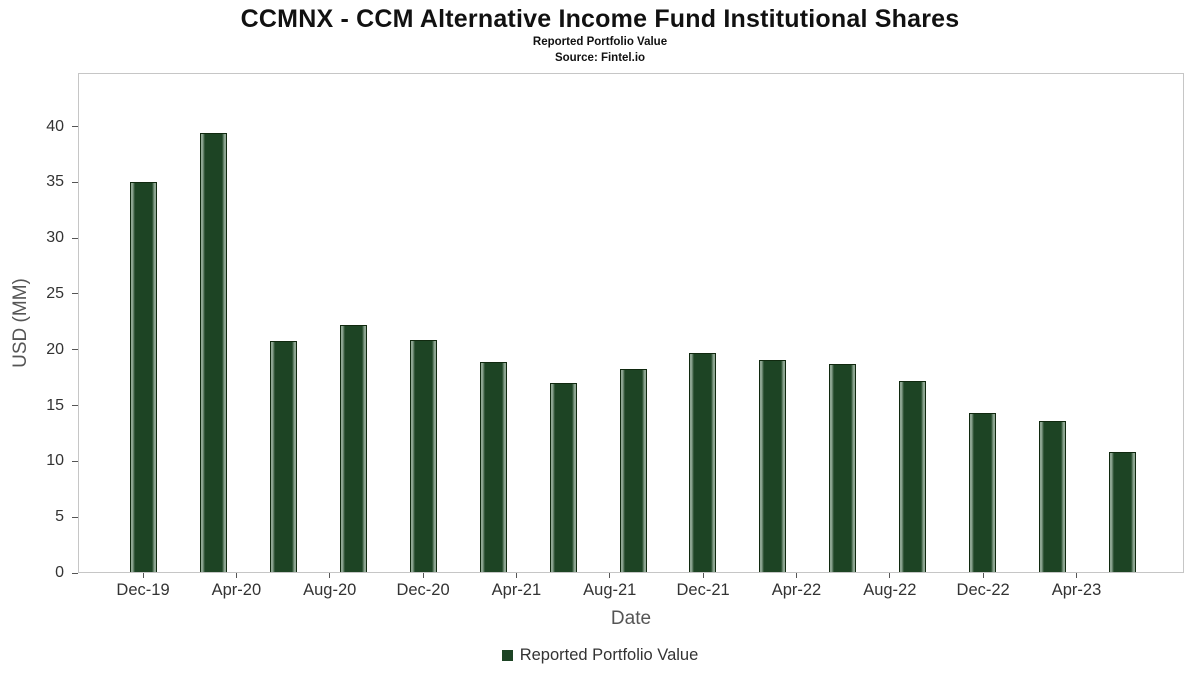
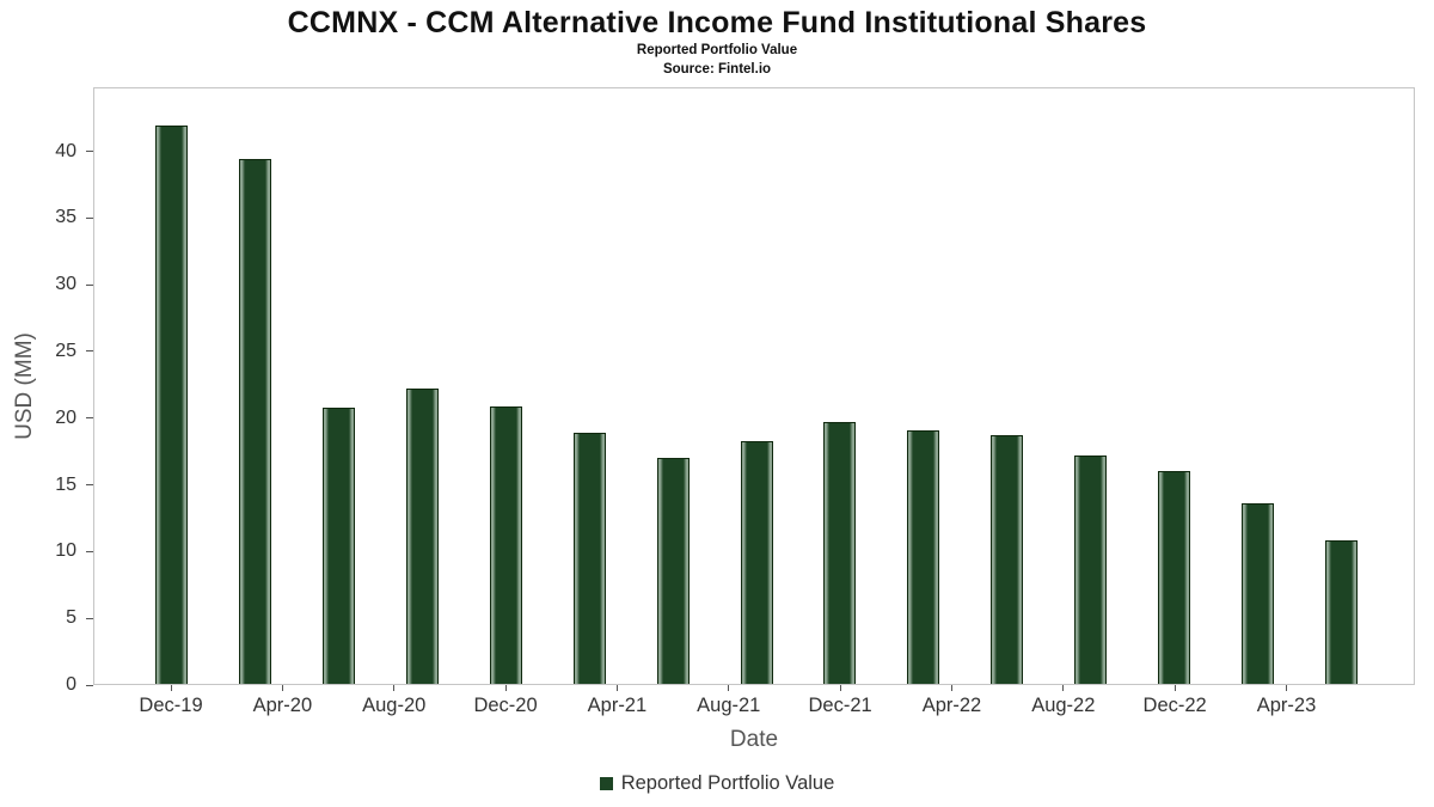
Dec-19: 35.1 -> 42.0
Dec-22: 14.3 -> 16.0
